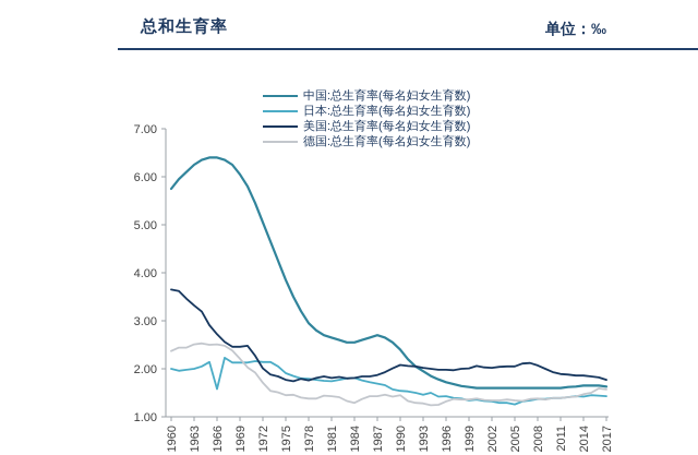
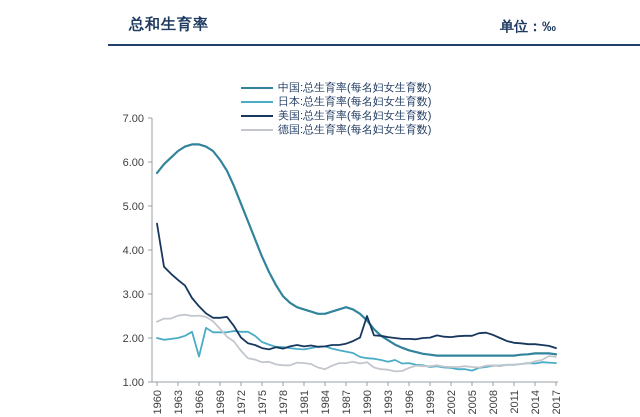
美国:总生育率(每名妇女生育数)/1960: 3.6 -> 4.6
美国:总生育率(每名妇女生育数)/1990: 2.1 -> 2.5
